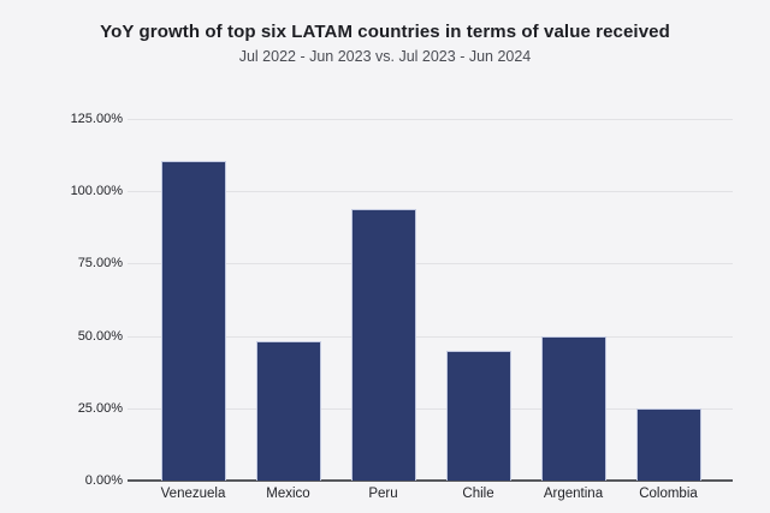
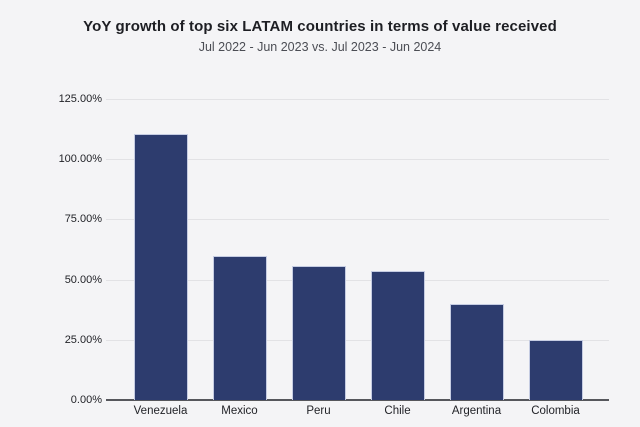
Mexico: 48% -> 60%
Peru: 94% -> 56%
Chile: 45% -> 54%
Argentina: 50% -> 40%
